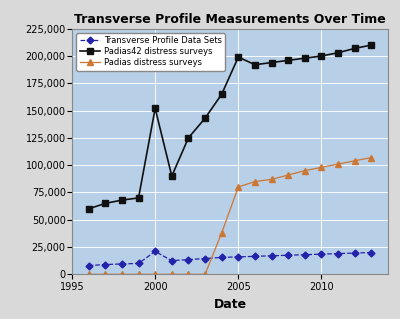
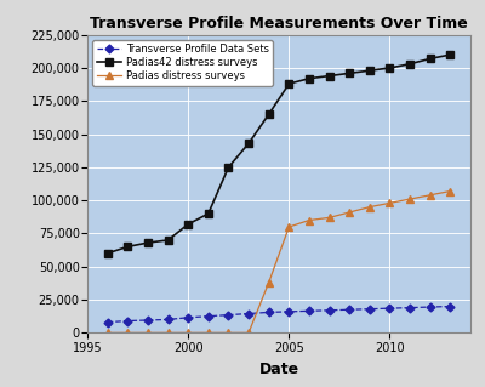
Transverse Profile Data Sets/2000: 21,000 -> 12,000
Padias42 distress surveys/2000: 152,000 -> 82,000
Padias42 distress surveys/2005: 199,000 -> 188,000
